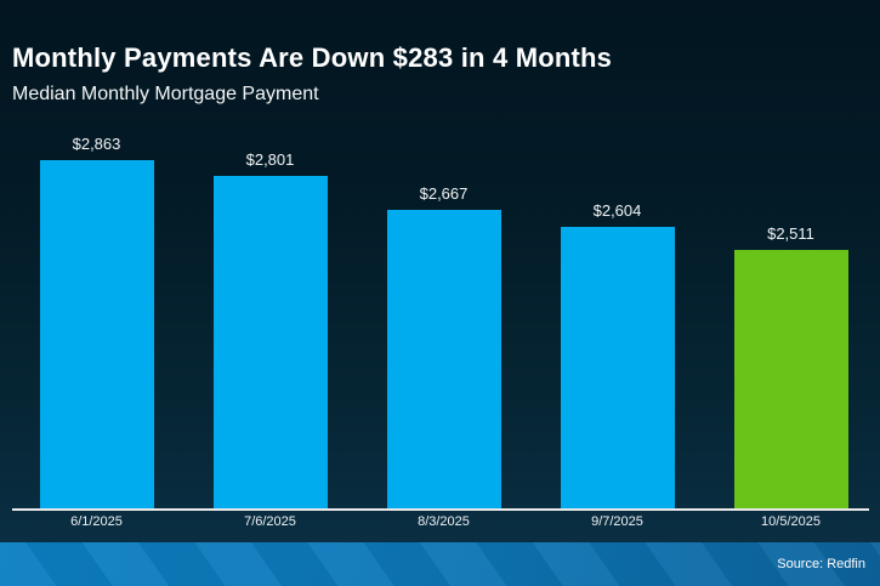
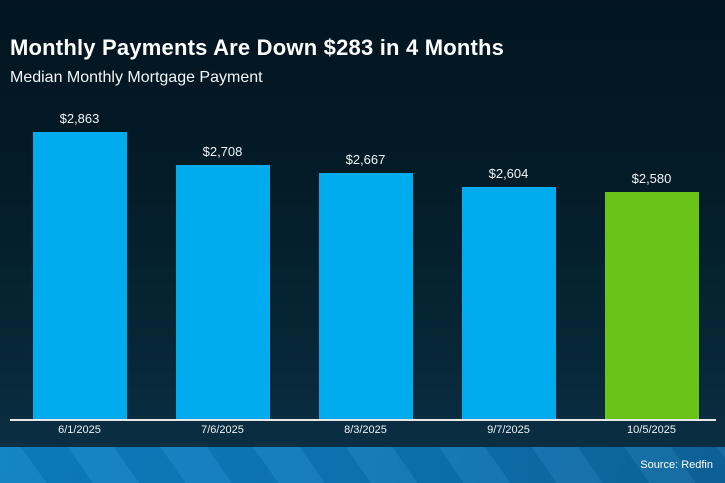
7/6/2025: $2,801 -> $2,708
10/5/2025: $2,511 -> $2,580
